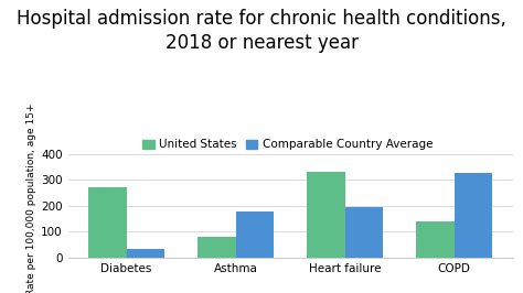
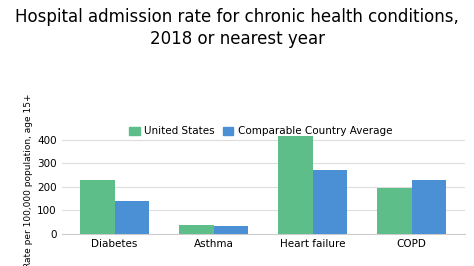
United States/Diabetes: 270 -> 228
Comparable Country Average/Diabetes: 35 -> 138
United States/Asthma: 80 -> 40
Comparable Country Average/Asthma: 180 -> 35
United States/Heart failure: 330 -> 415
Comparable Country Average/Heart failure: 195 -> 273
United States/COPD: 140 -> 197
Comparable Country Average/COPD: 325 -> 230
